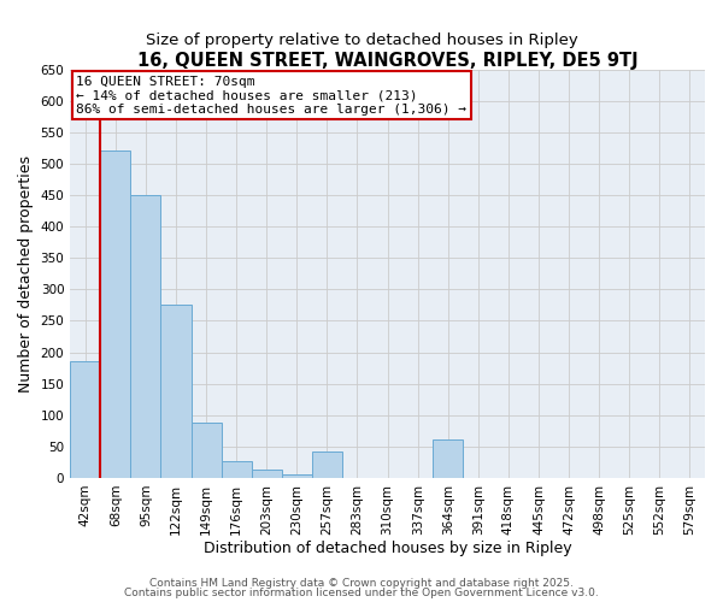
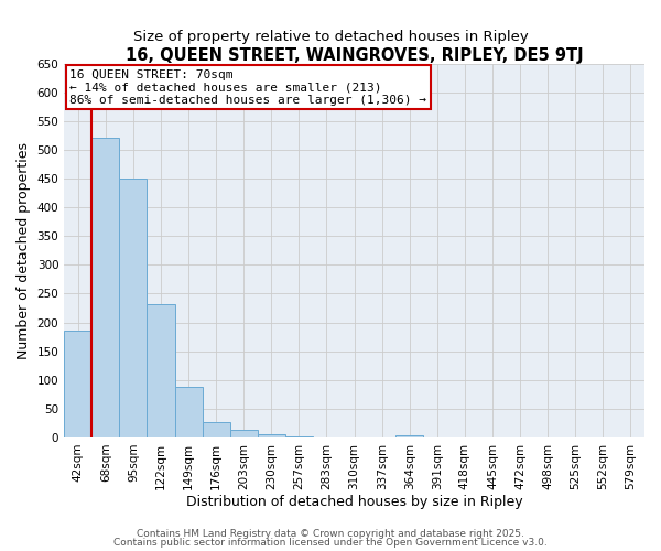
122sqm: 276 -> 232
257sqm: 42 -> 2
364sqm: 62 -> 4
